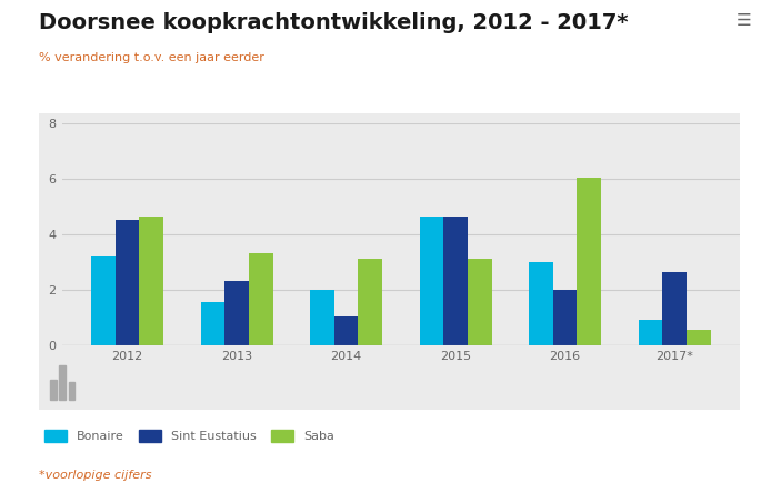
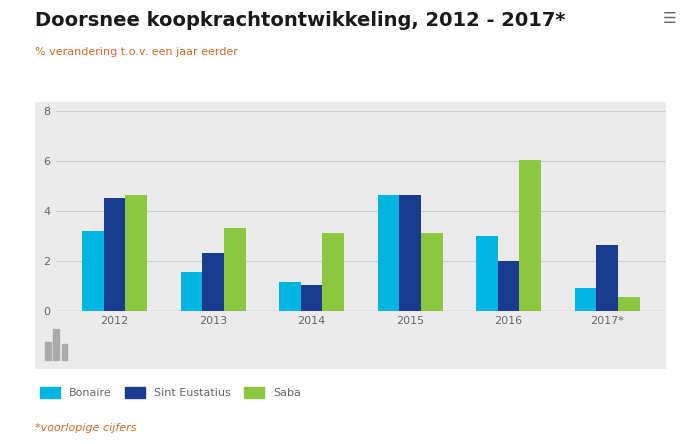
Bonaire/2014: 2.00 -> 1.15
